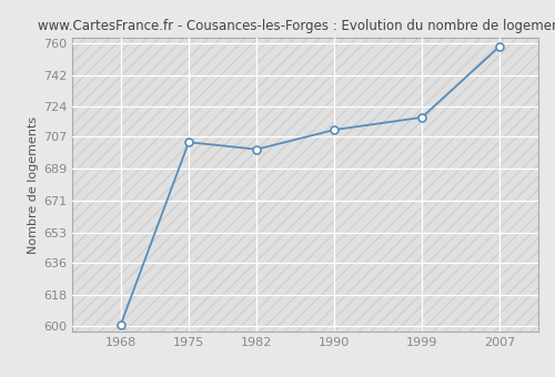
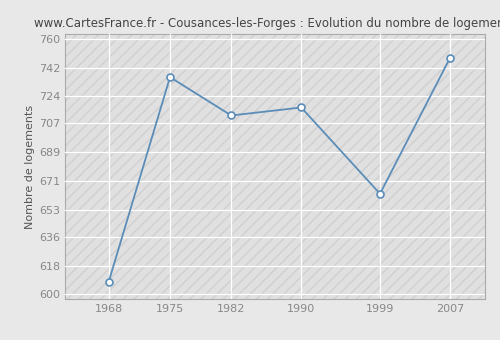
1968: 601 -> 608
1975: 704 -> 736
1982: 700 -> 712
1990: 711 -> 717
1999: 718 -> 663
2007: 758 -> 748
